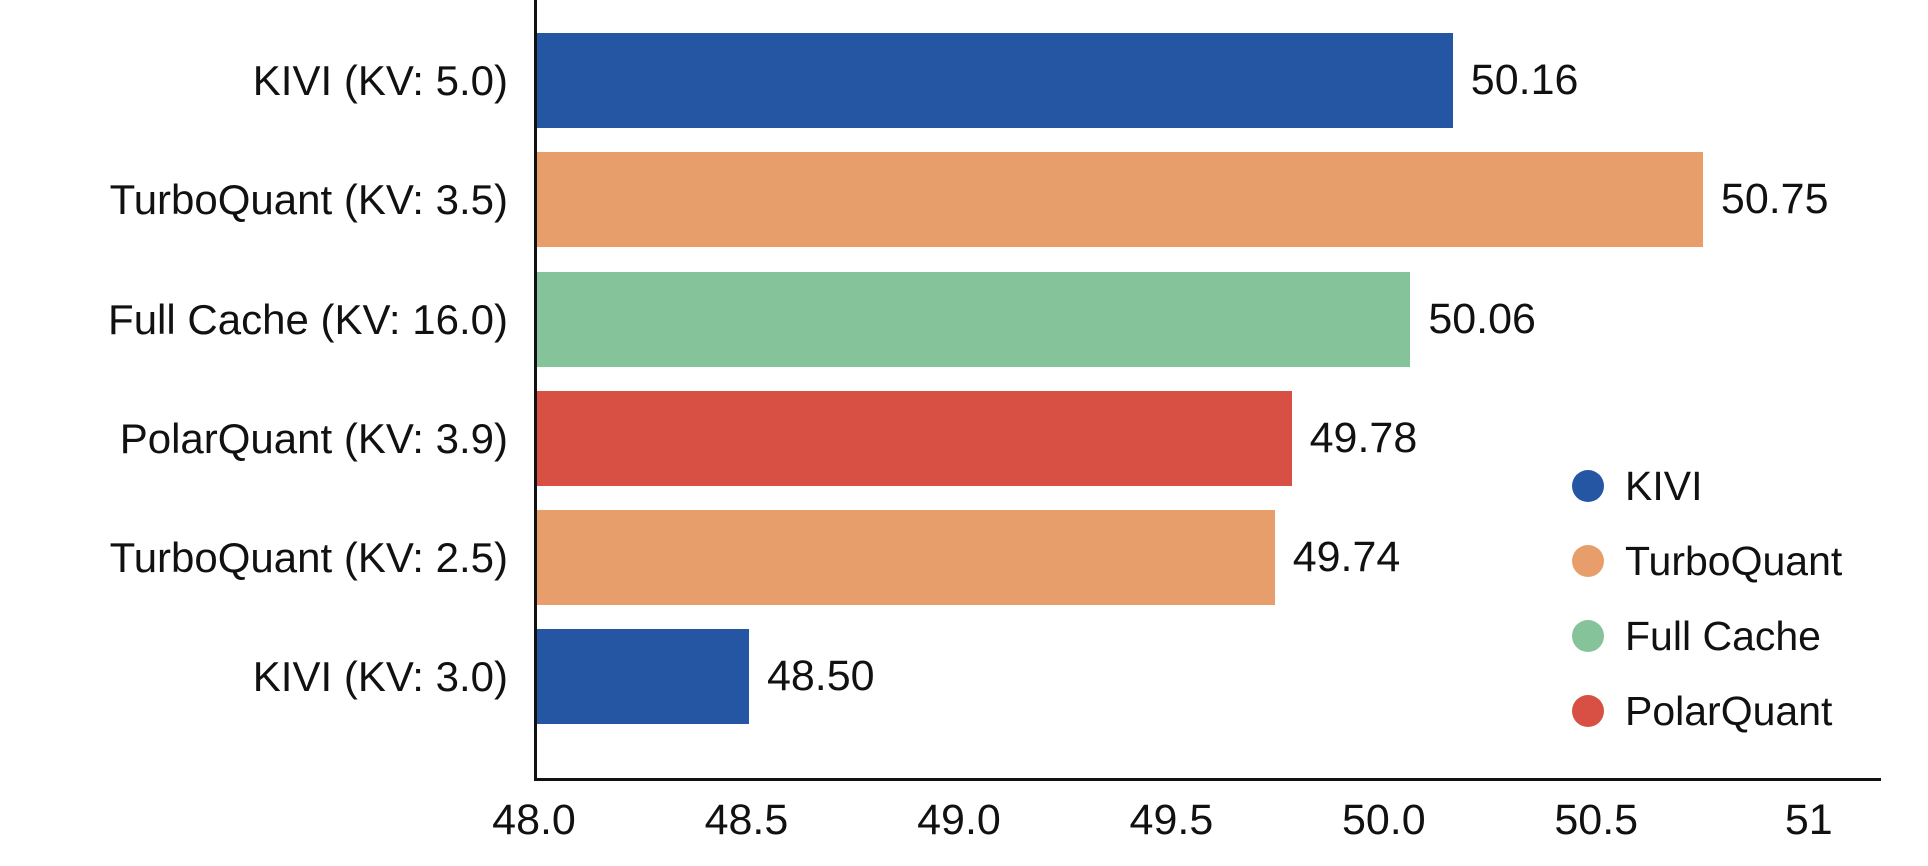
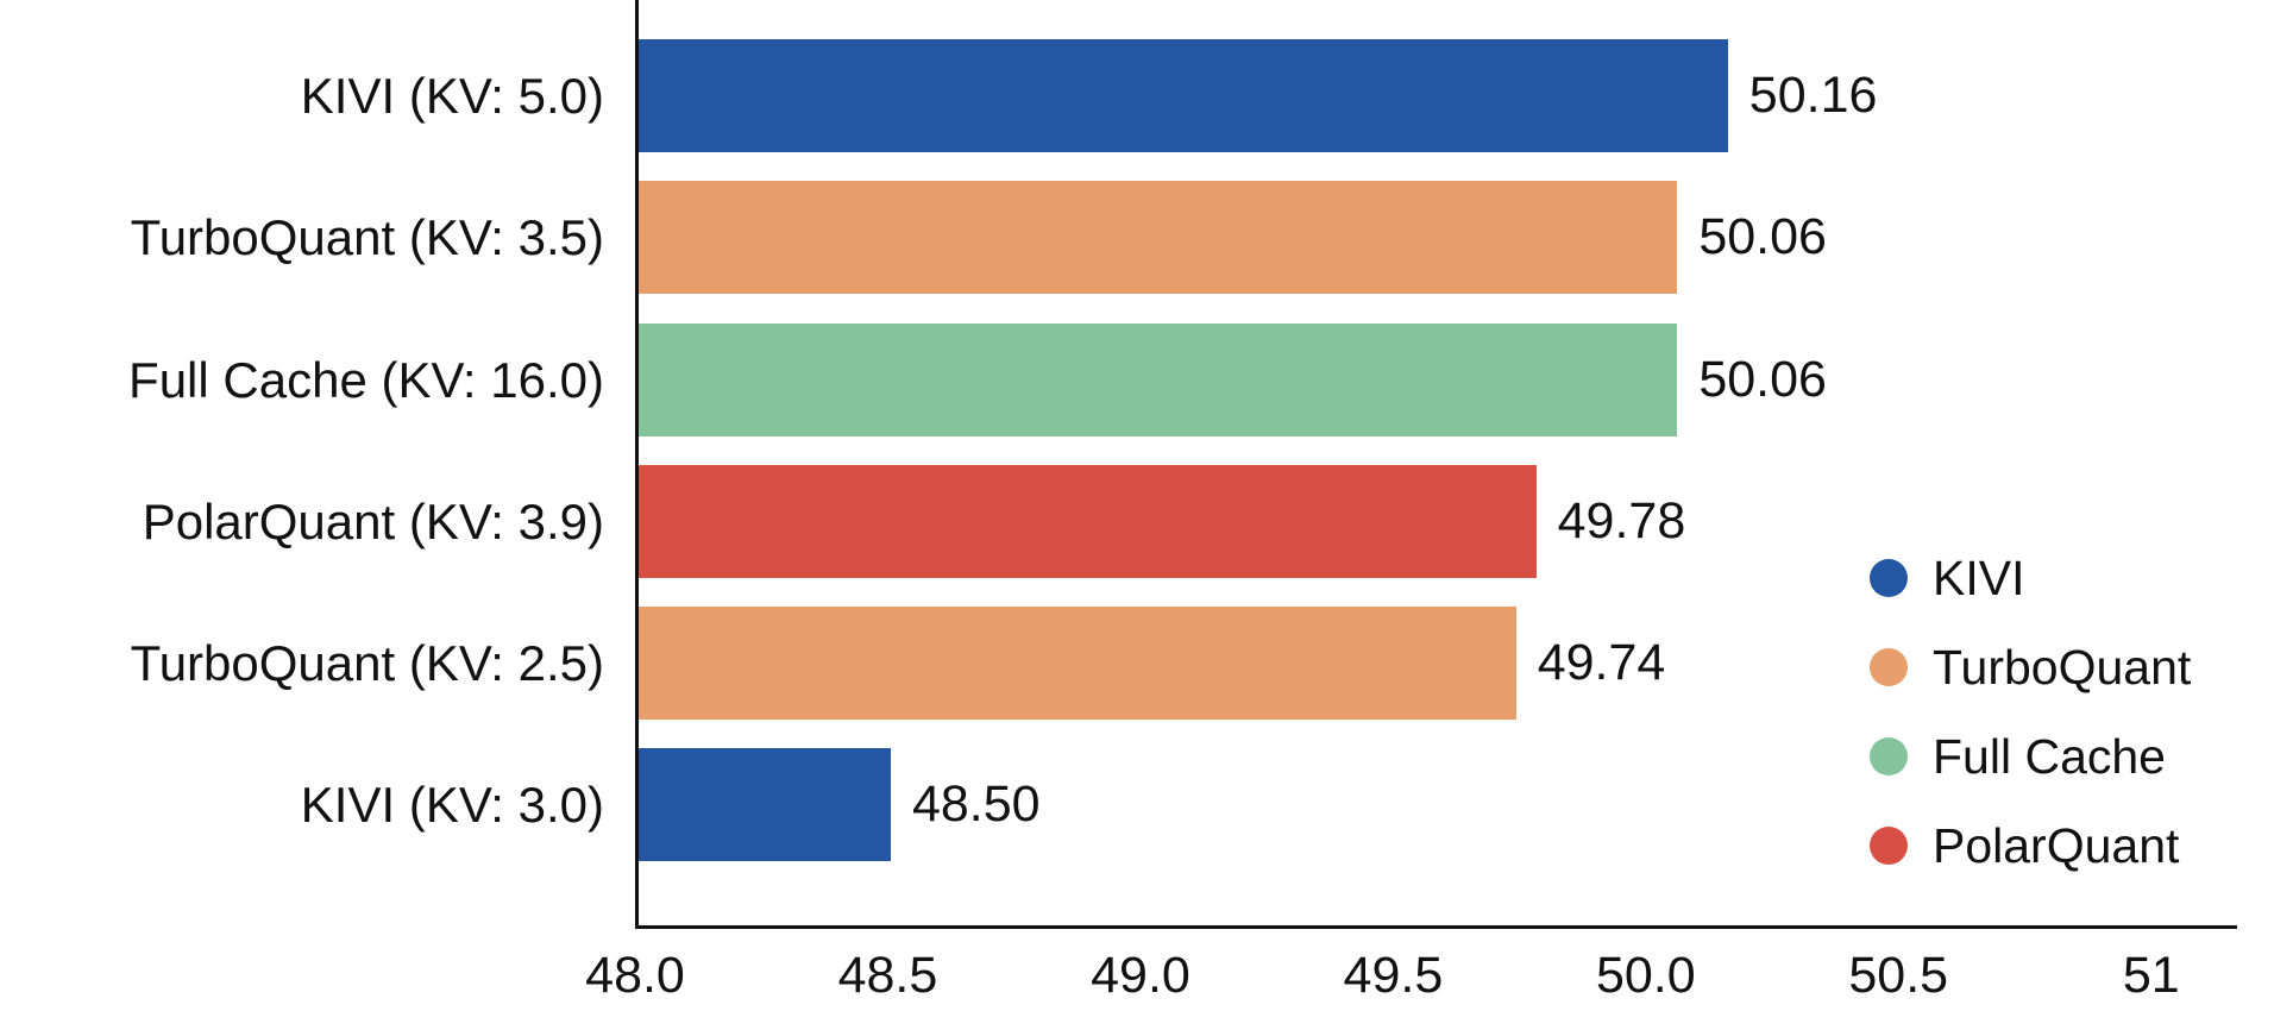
TurboQuant (KV: 3.5): 50.75 -> 50.06
